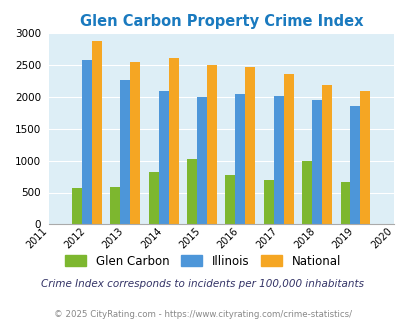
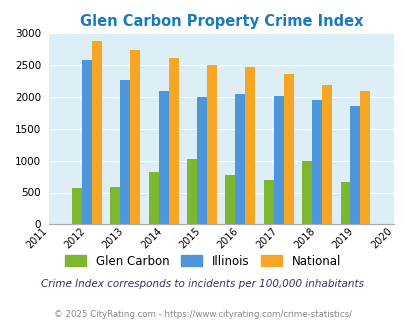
National/2013: 2540 -> 2740
